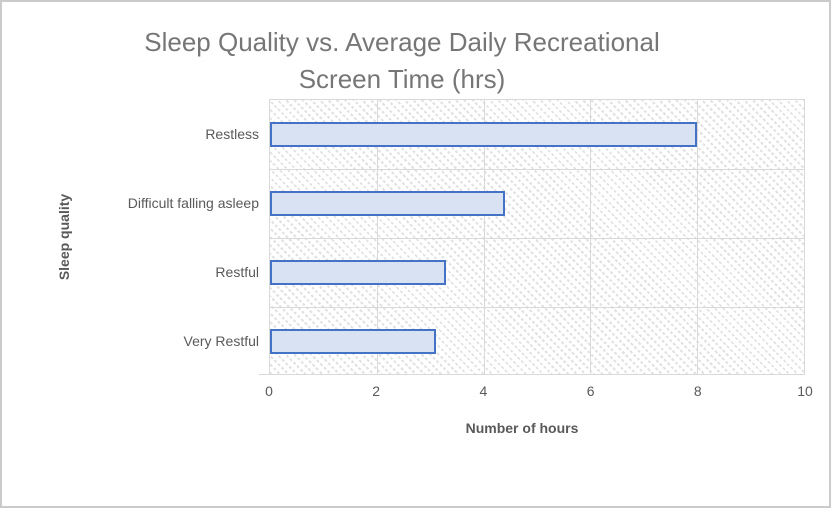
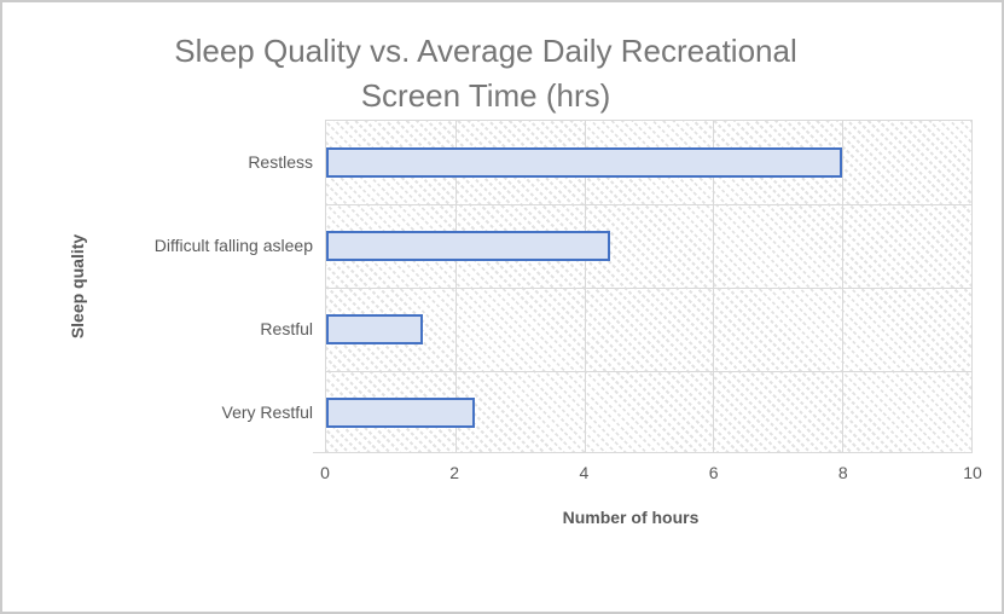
Restful: 3.3 -> 1.5
Very Restful: 3.1 -> 2.3
